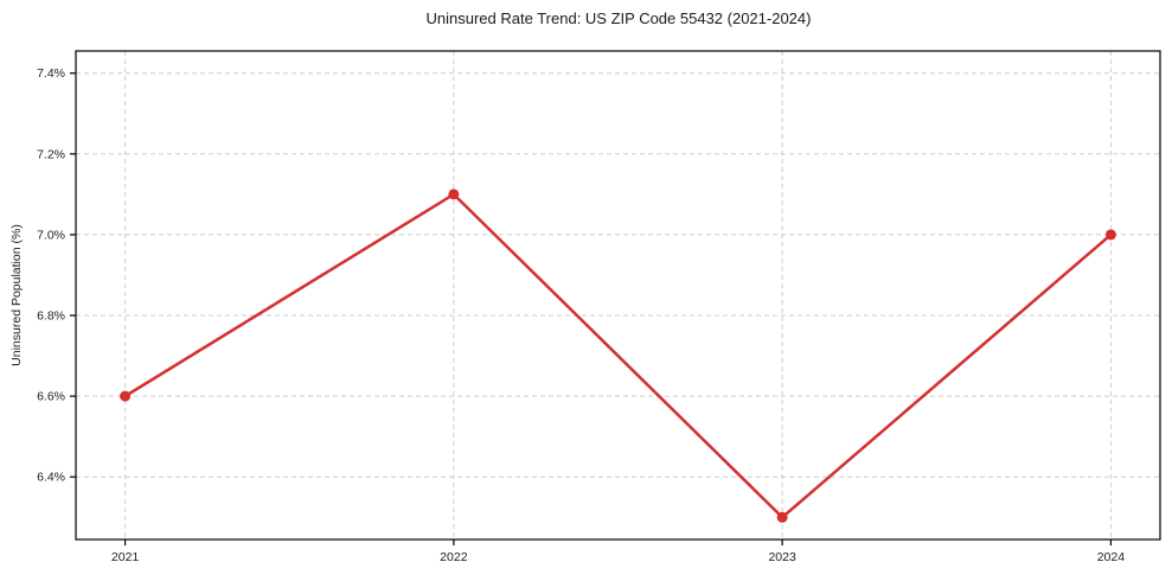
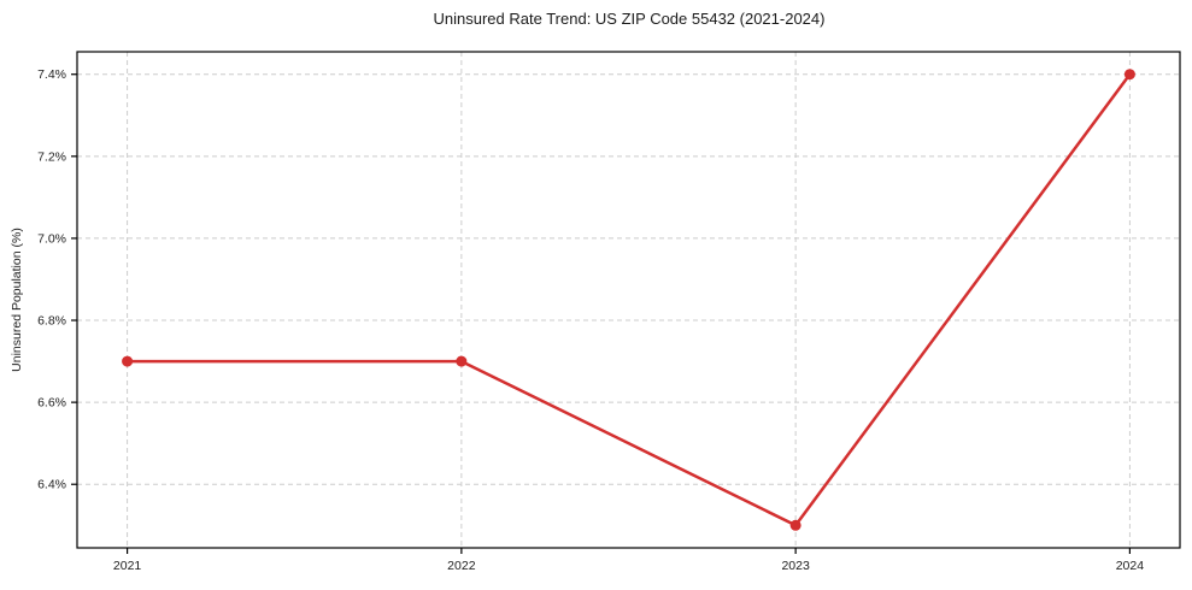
2021: 6.6% -> 6.7%
2022: 7.1% -> 6.7%
2024: 7.0% -> 7.4%
